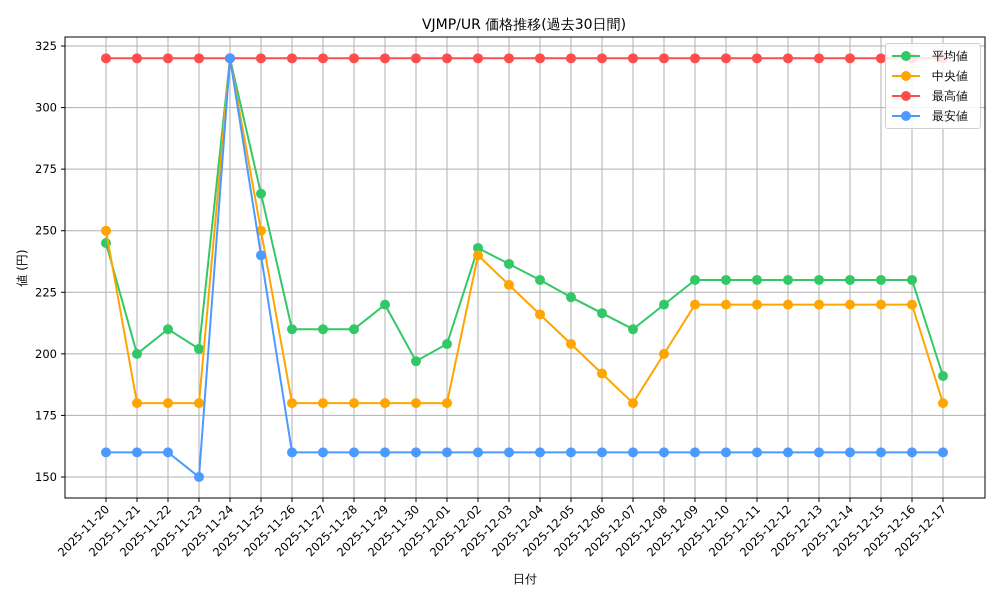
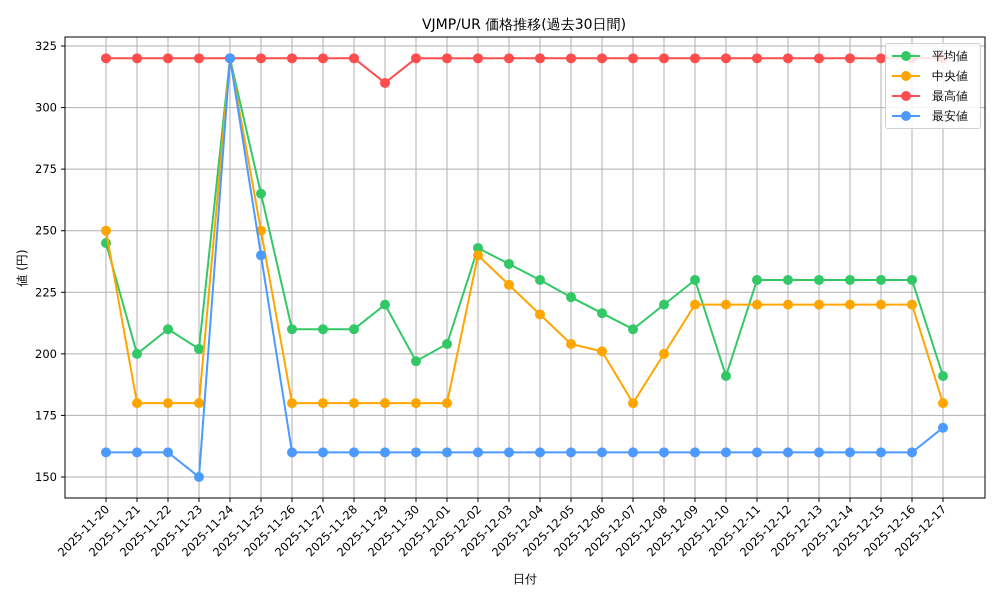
最高値/2025-11-29: 320 -> 310
中央値/2025-12-06: 192 -> 201
平均値/2025-12-10: 230 -> 191
最安値/2025-12-17: 160 -> 170
